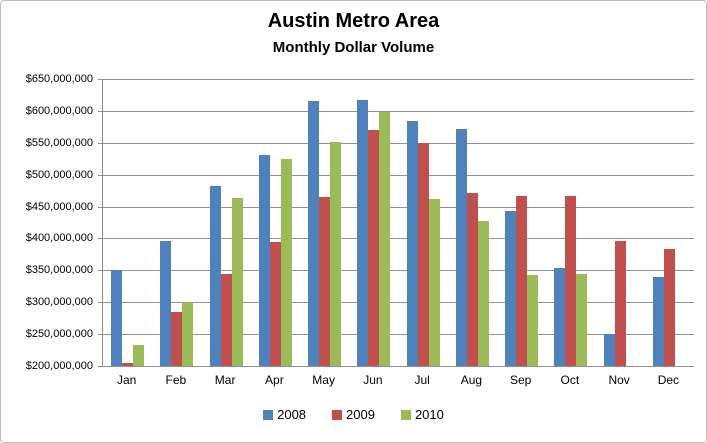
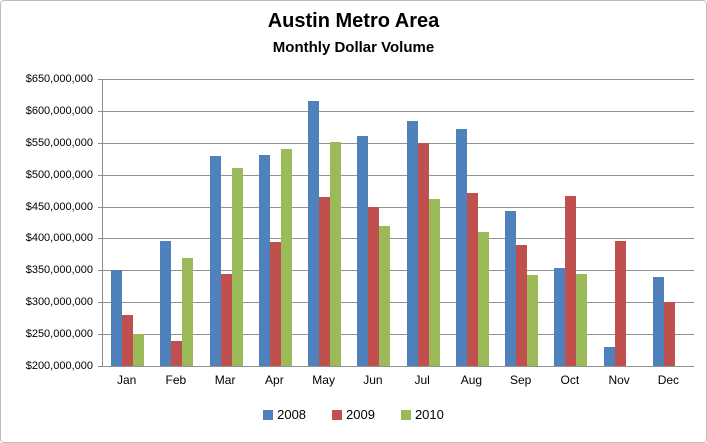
2009/Jan: $200000000 -> $280000000
2010/Jan: $230000000 -> $250000000
2009/Feb: $280000000 -> $240000000
2010/Feb: $300000000 -> $370000000
2008/Mar: $480000000 -> $530000000
2010/Mar: $460000000 -> $510000000
2010/Apr: $520000000 -> $540000000
2008/Jun: $620000000 -> $560000000
2009/Jun: $570000000 -> $450000000
2010/Jun: $600000000 -> $420000000
2010/Aug: $430000000 -> $410000000
2009/Sep: $470000000 -> $390000000
2008/Nov: $250000000 -> $230000000
2009/Dec: $380000000 -> $300000000
